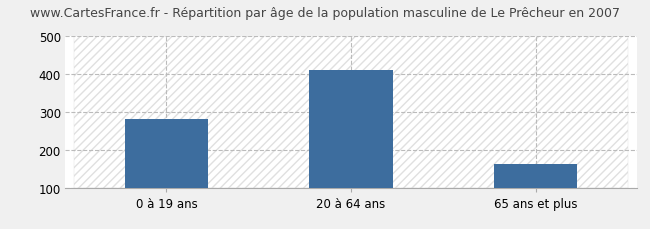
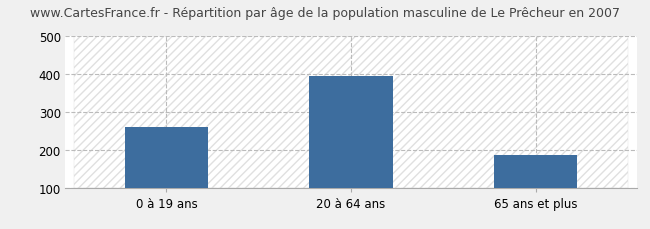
0 à 19 ans: 280 -> 260
20 à 64 ans: 410 -> 395
65 ans et plus: 163 -> 185
